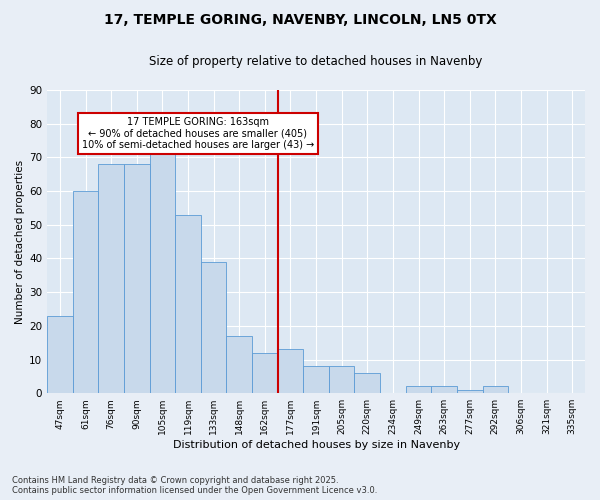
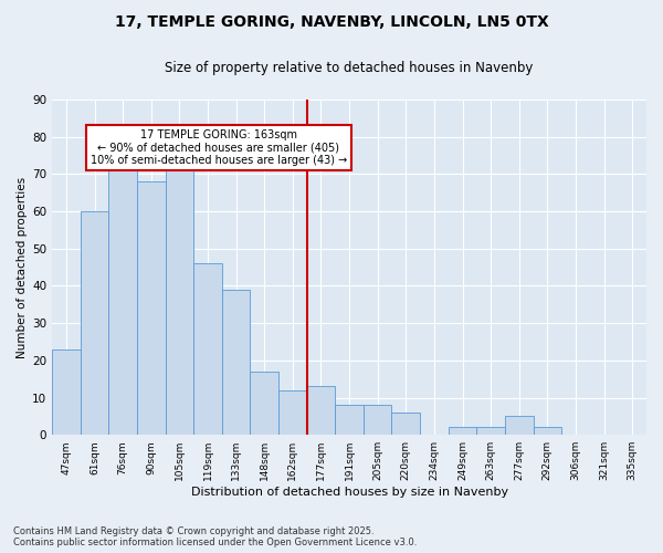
76sqm: 68 -> 71
119sqm: 53 -> 46
277sqm: 1 -> 5
